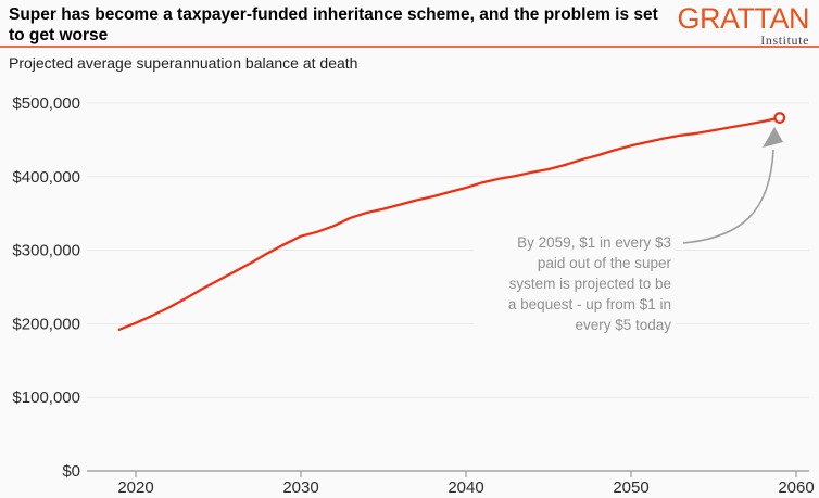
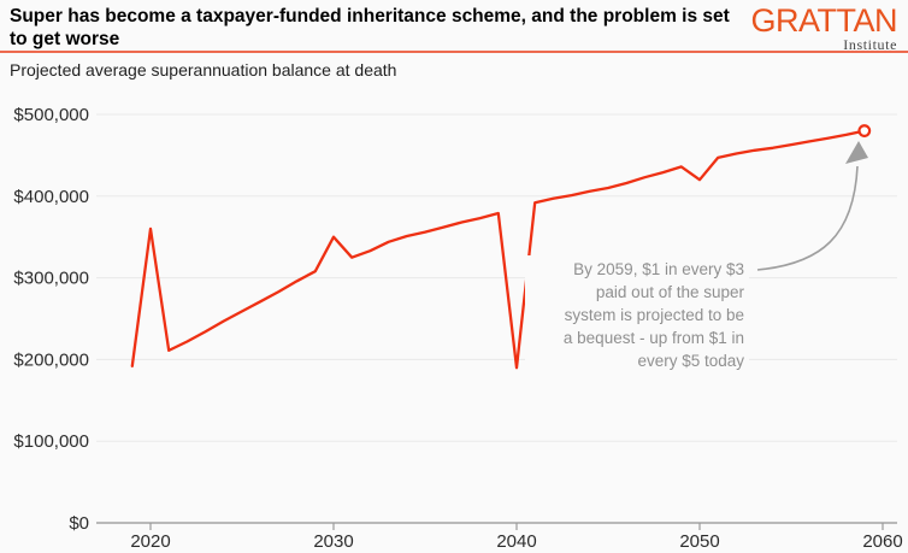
2020: $200000 -> $360000
2030: $320000 -> $350000
2040: $380000 -> $190000
2050: $440000 -> $420000
